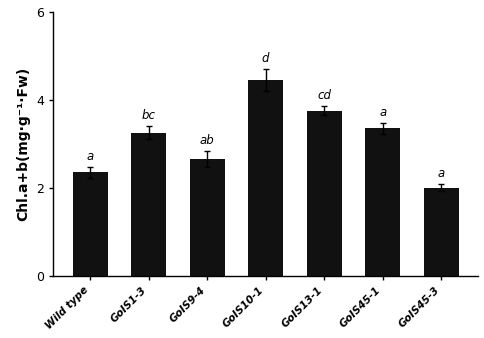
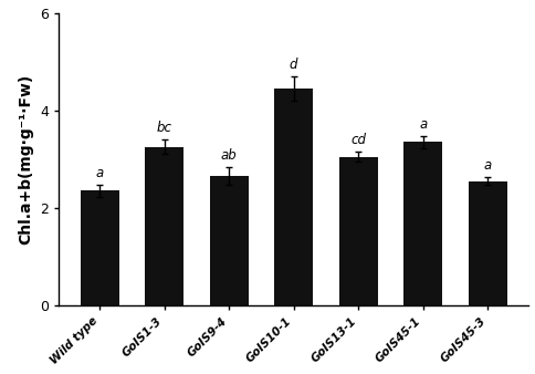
GoIS13-1: 3.75 -> 3.05
GoIS45-3: 2.00 -> 2.55
